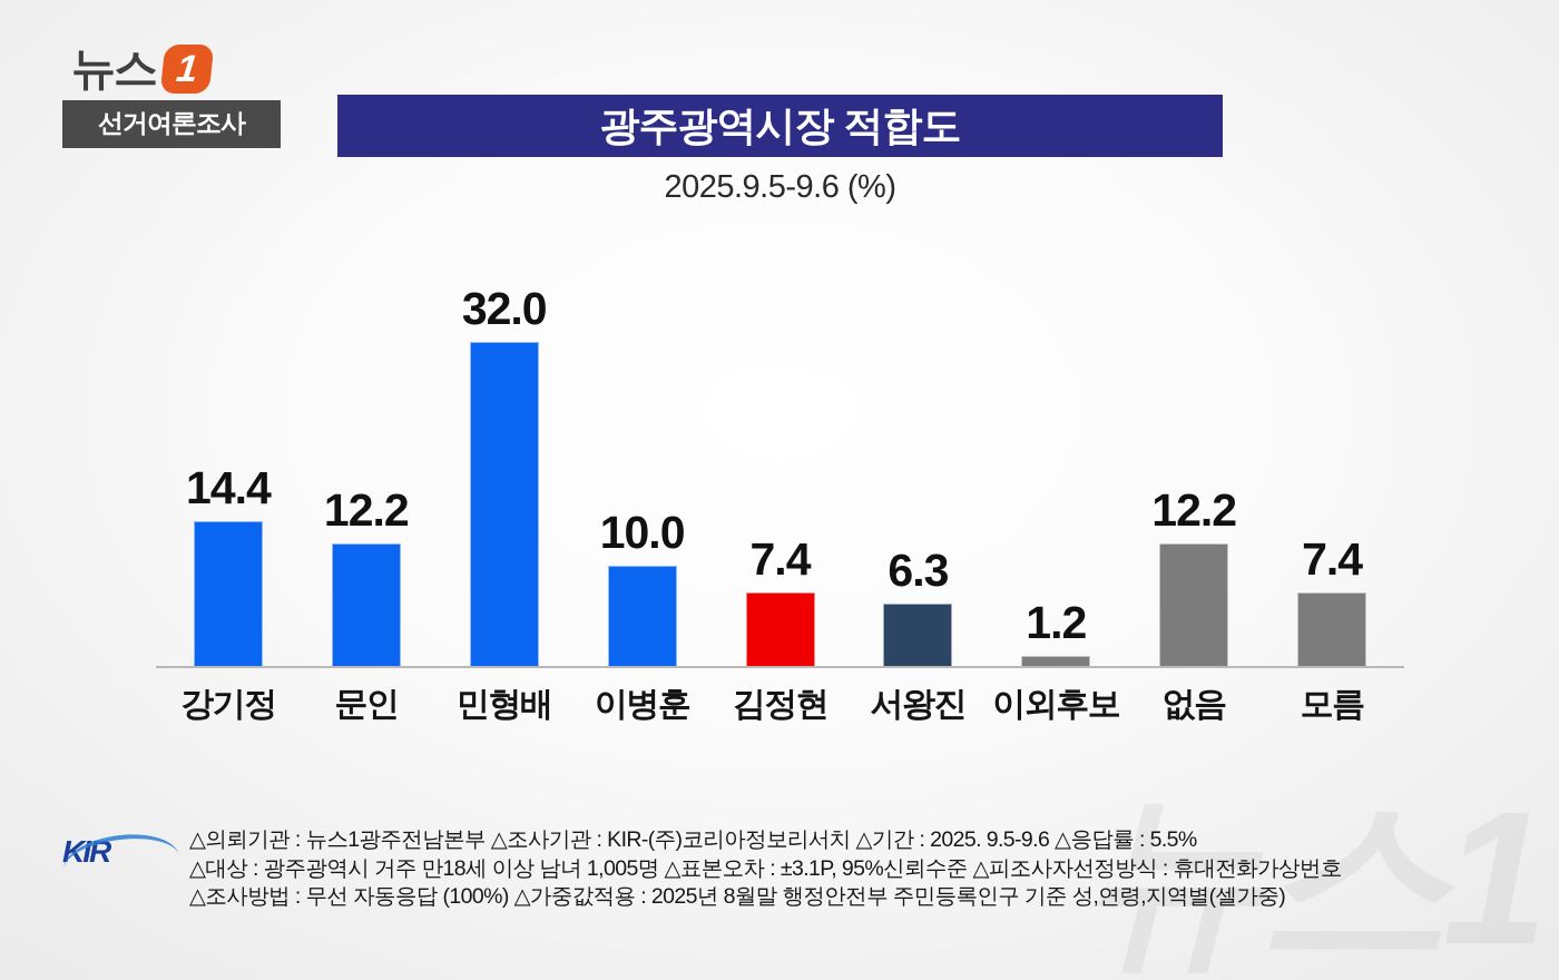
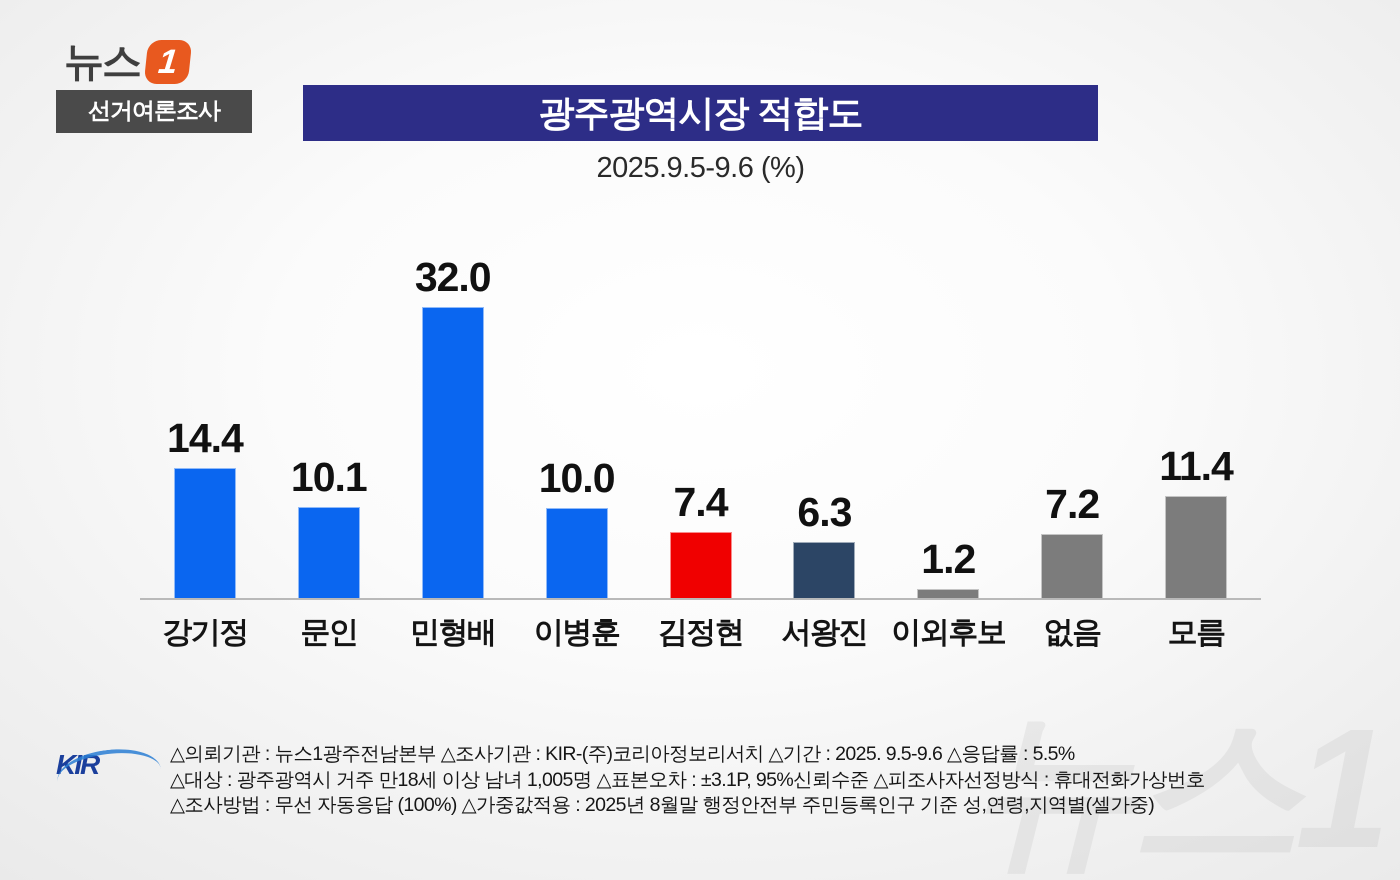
문인: 12.2 -> 10.1
없음: 12.2 -> 7.2
모름: 7.4 -> 11.4
